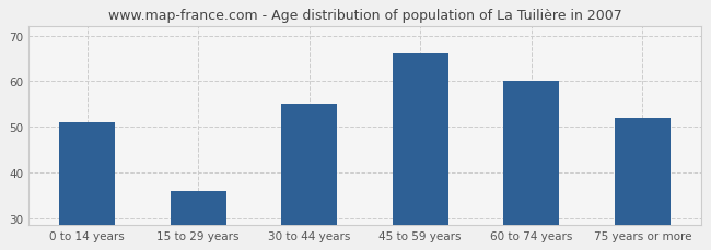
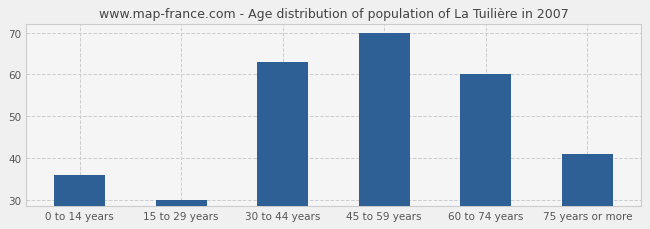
0 to 14 years: 51 -> 36
15 to 29 years: 36 -> 30
30 to 44 years: 55 -> 63
45 to 59 years: 66 -> 70
75 years or more: 52 -> 41
